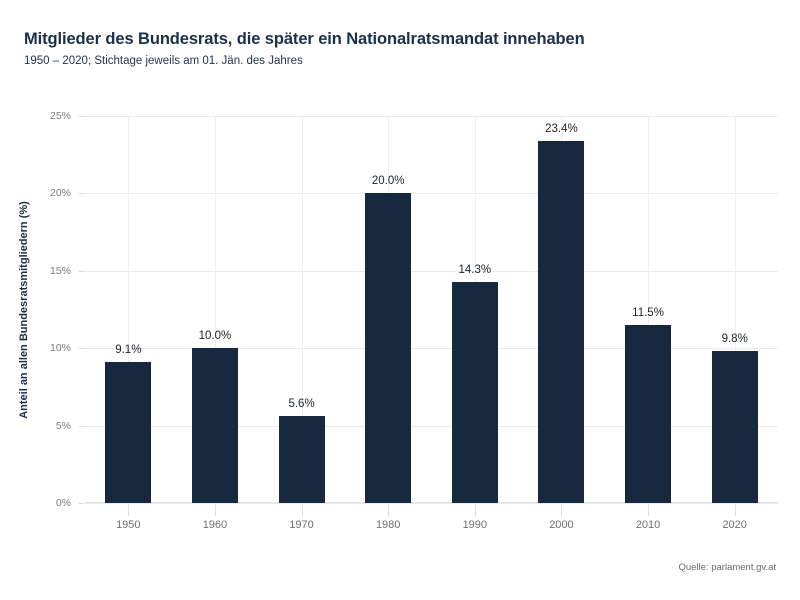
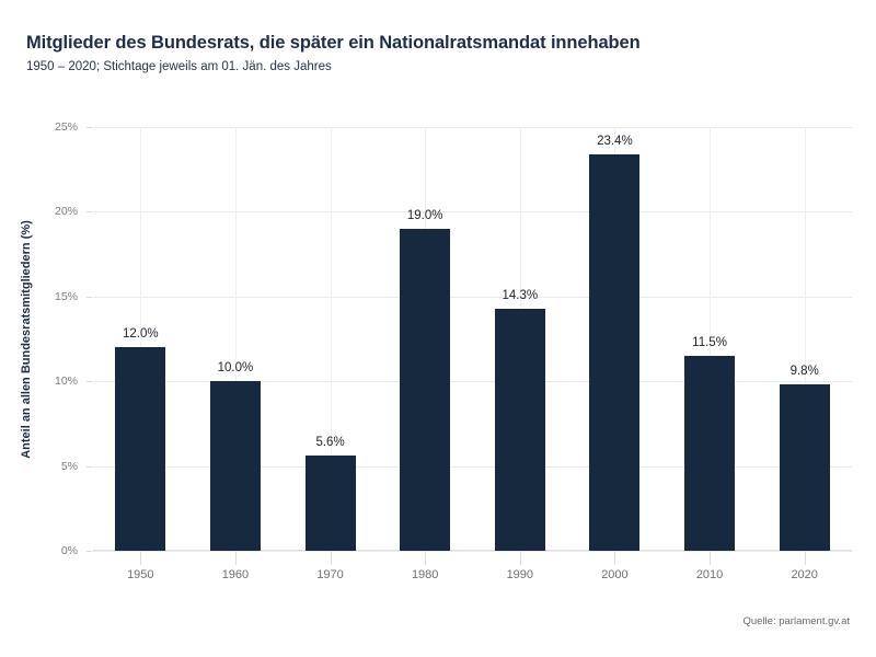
1950: 9.1% -> 12.0%
1980: 20.0% -> 19.0%
